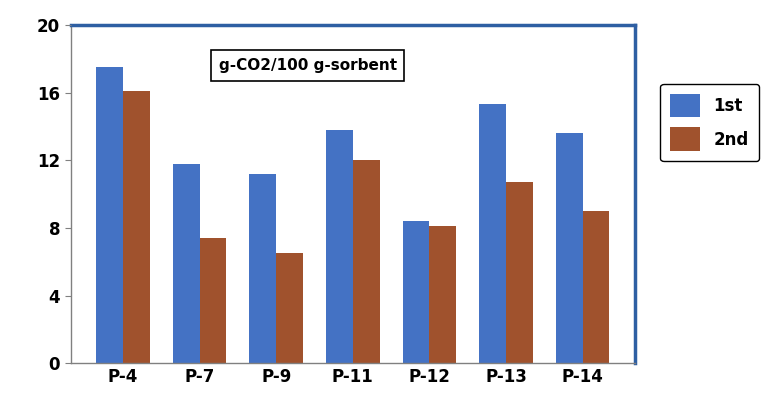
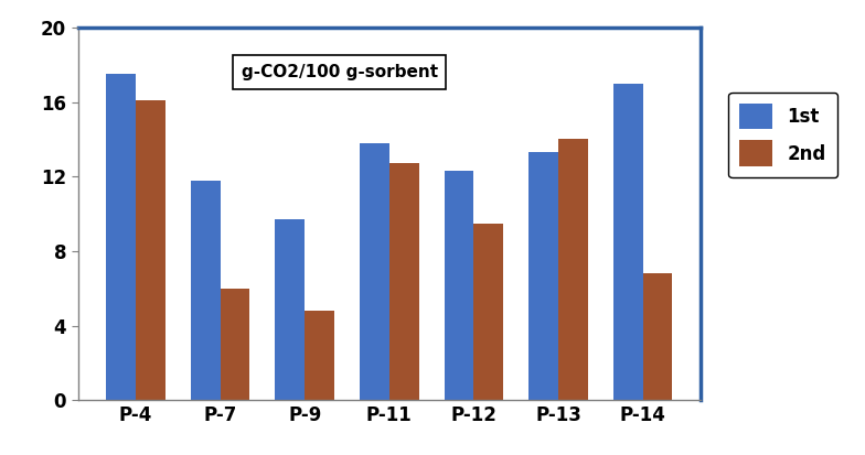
2nd/P-7: 7.4 -> 6.0
1st/P-9: 11.2 -> 9.7
2nd/P-9: 6.5 -> 4.8
2nd/P-11: 12.0 -> 12.7
1st/P-12: 8.4 -> 12.3
2nd/P-12: 8.1 -> 9.5
1st/P-13: 15.3 -> 13.3
2nd/P-13: 10.7 -> 14.0
1st/P-14: 13.6 -> 17.0
2nd/P-14: 9.0 -> 6.8
